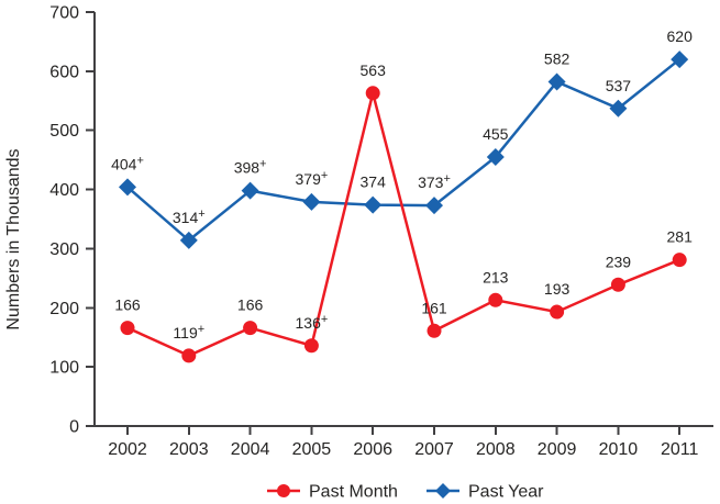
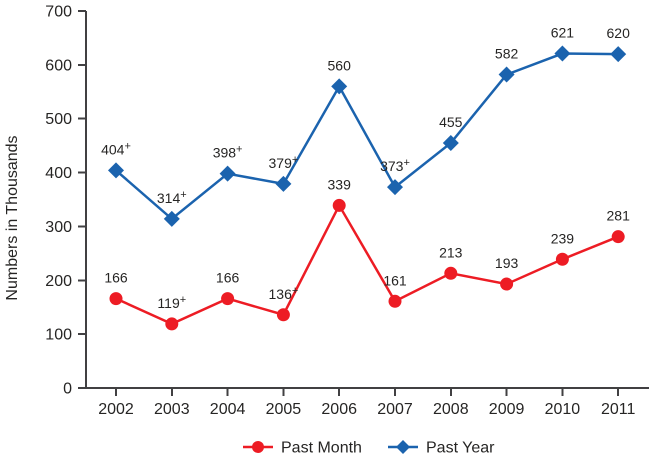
Past Month/2006: 563 -> 339
Past Year/2006: 374 -> 560
Past Year/2010: 537 -> 621
